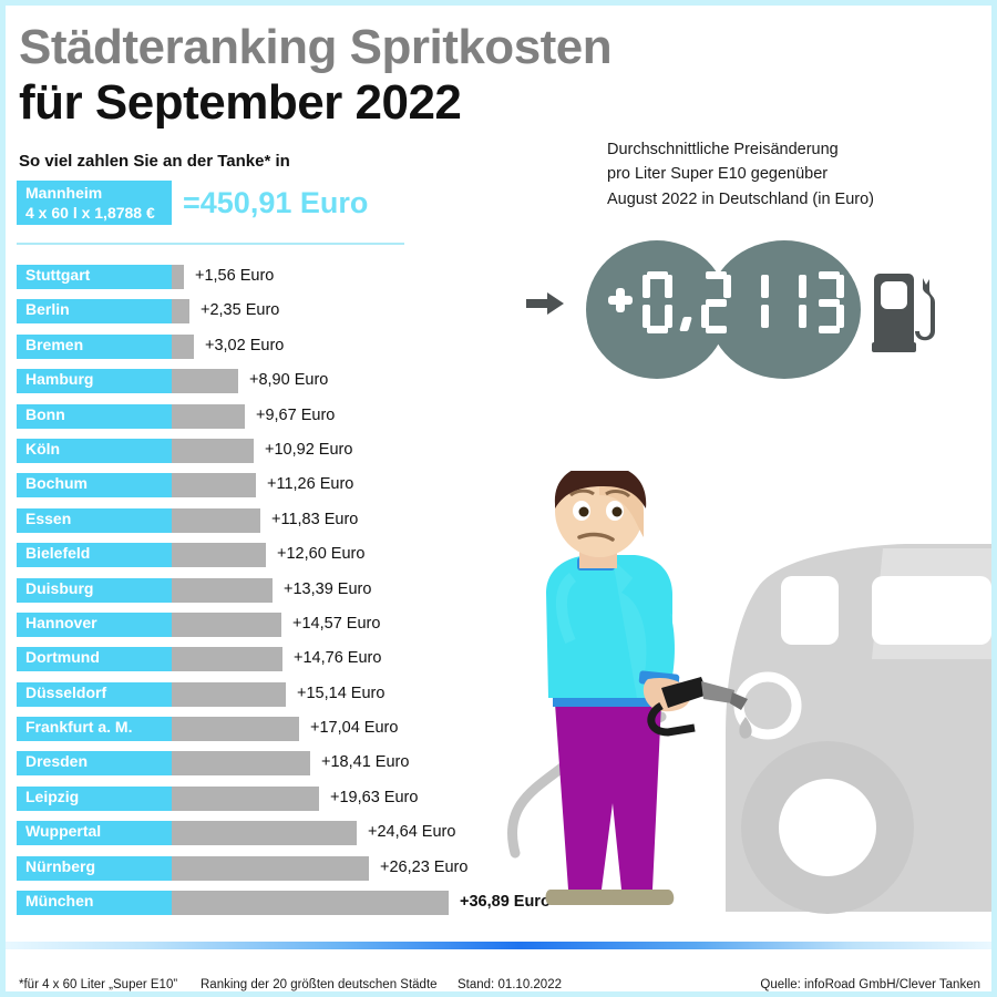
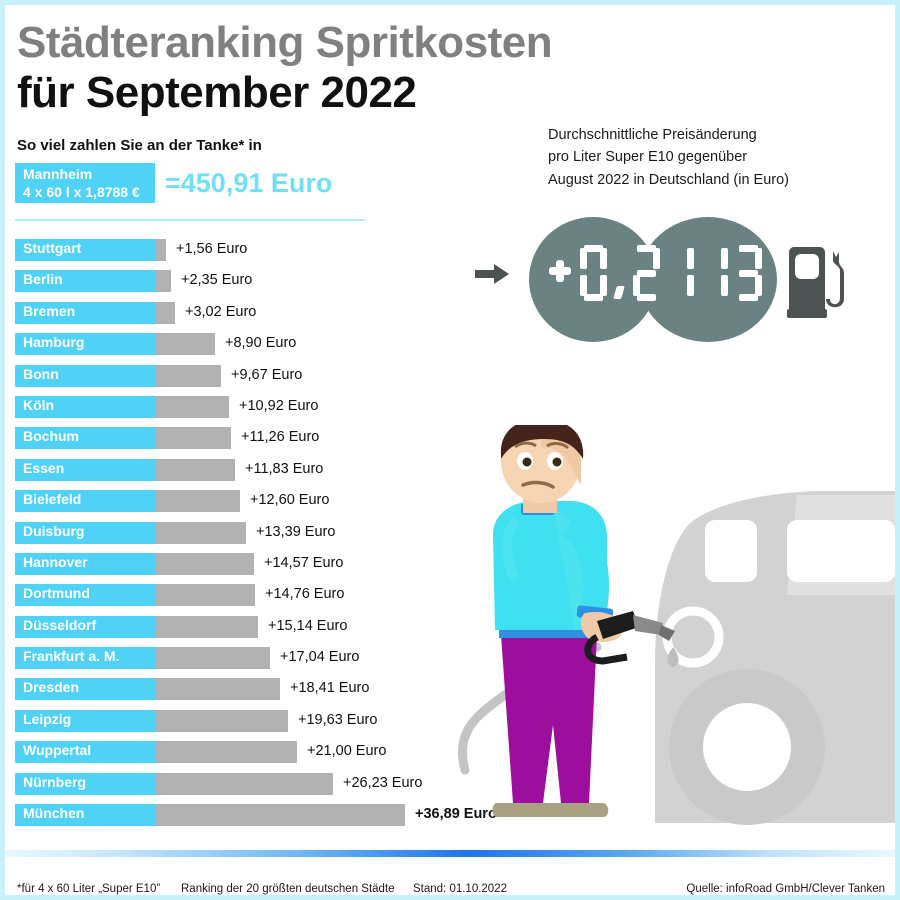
Wuppertal: +24,64 -> +21,00
